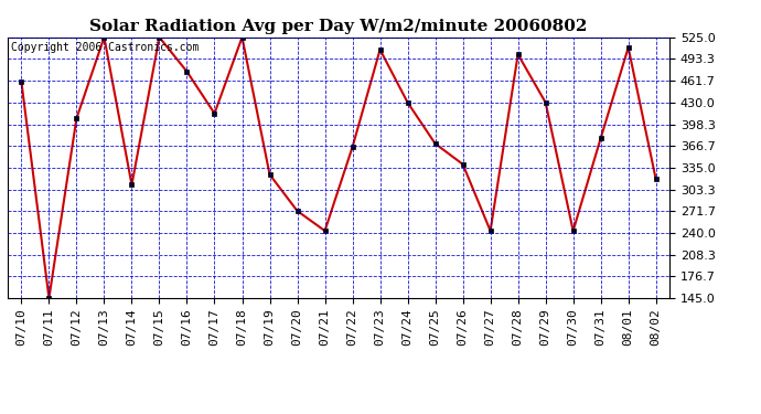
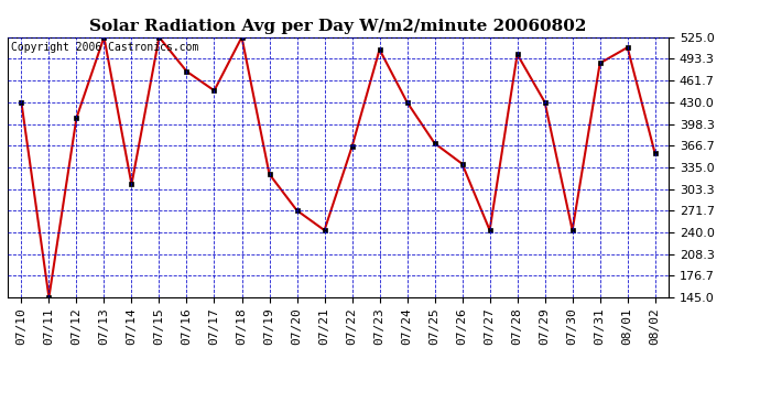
07/10: 460 -> 430
07/17: 414 -> 447
07/31: 378 -> 487
08/02: 318 -> 355
